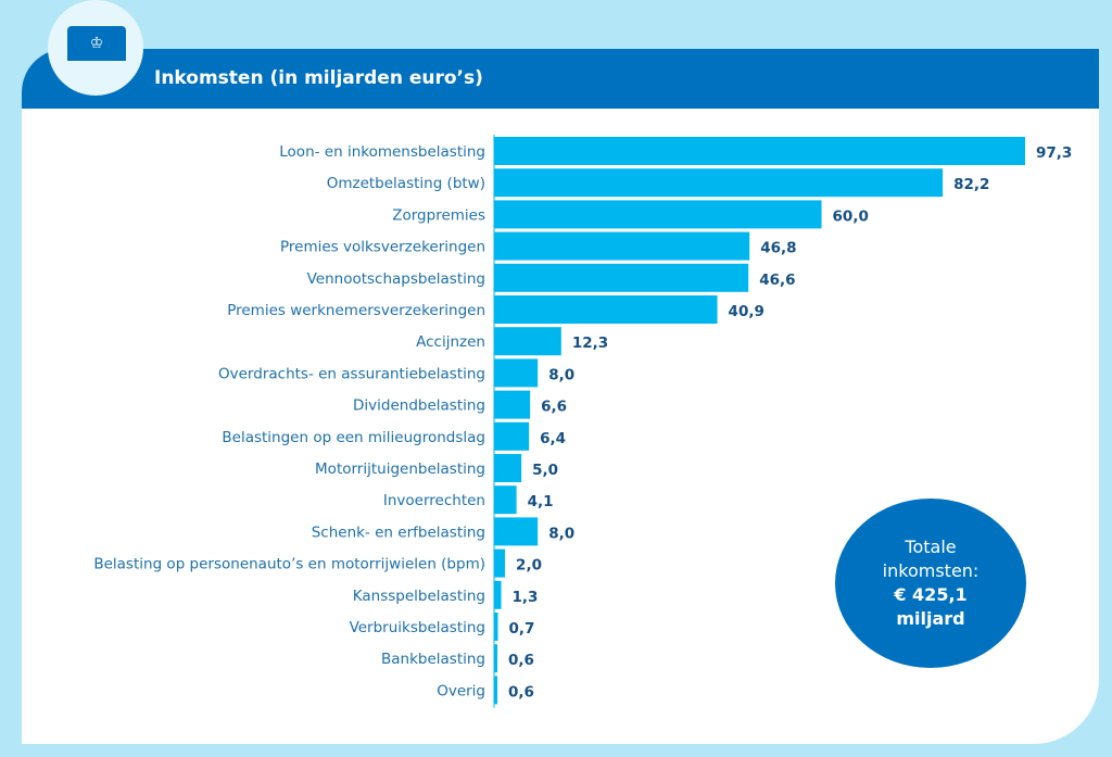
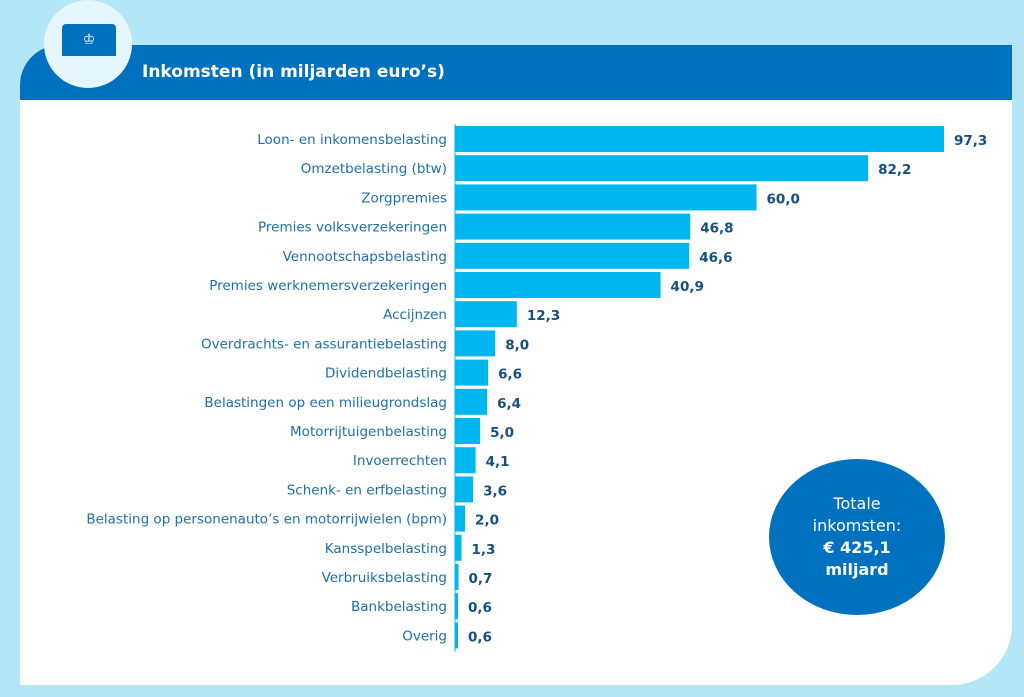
Schenk- en erfbelasting: 8,0 -> 3,6
